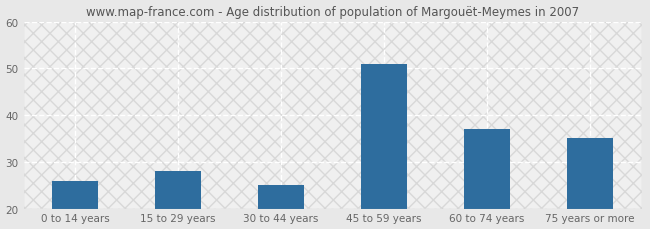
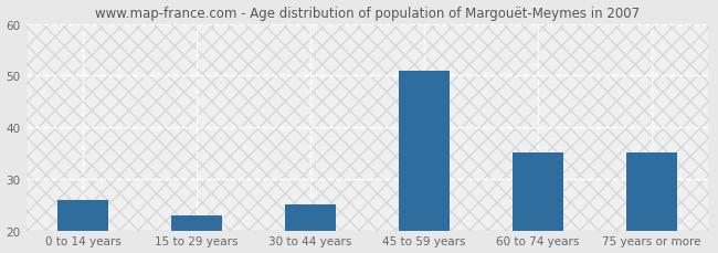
15 to 29 years: 28 -> 23
60 to 74 years: 37 -> 35
